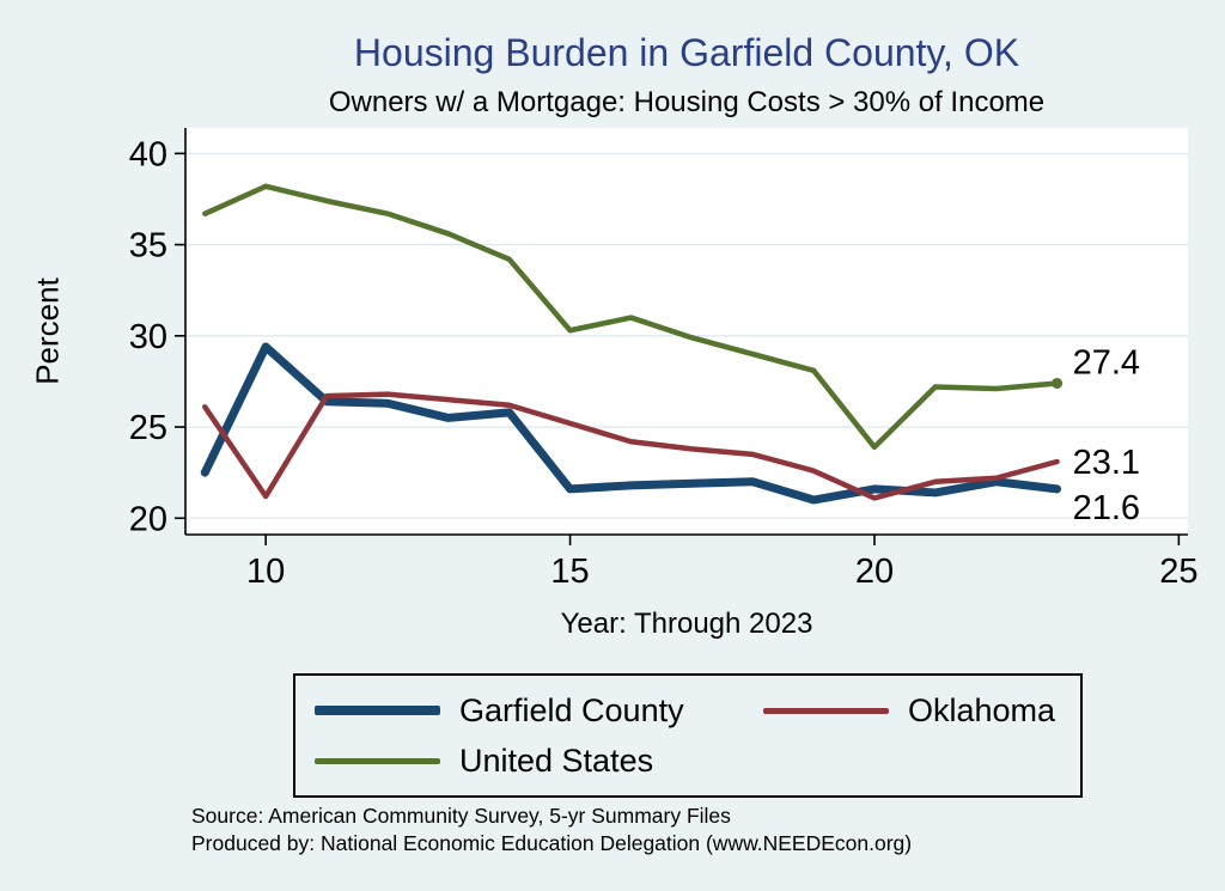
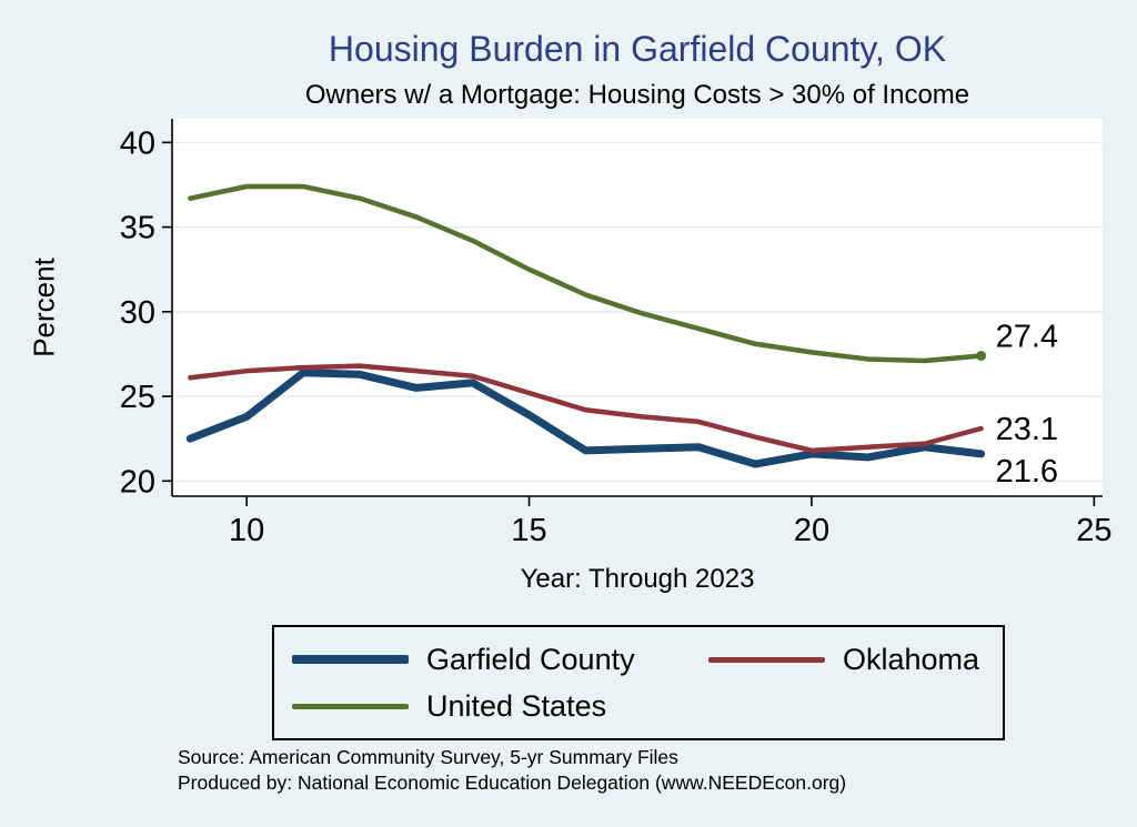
Garfield County/10: 29.4 -> 23.8
Oklahoma/10: 21.2 -> 26.5
United States/10: 38.2 -> 37.4
Garfield County/15: 21.6 -> 23.9
United States/15: 30.3 -> 32.5
Oklahoma/20: 21.1 -> 21.8
United States/20: 23.9 -> 27.6
